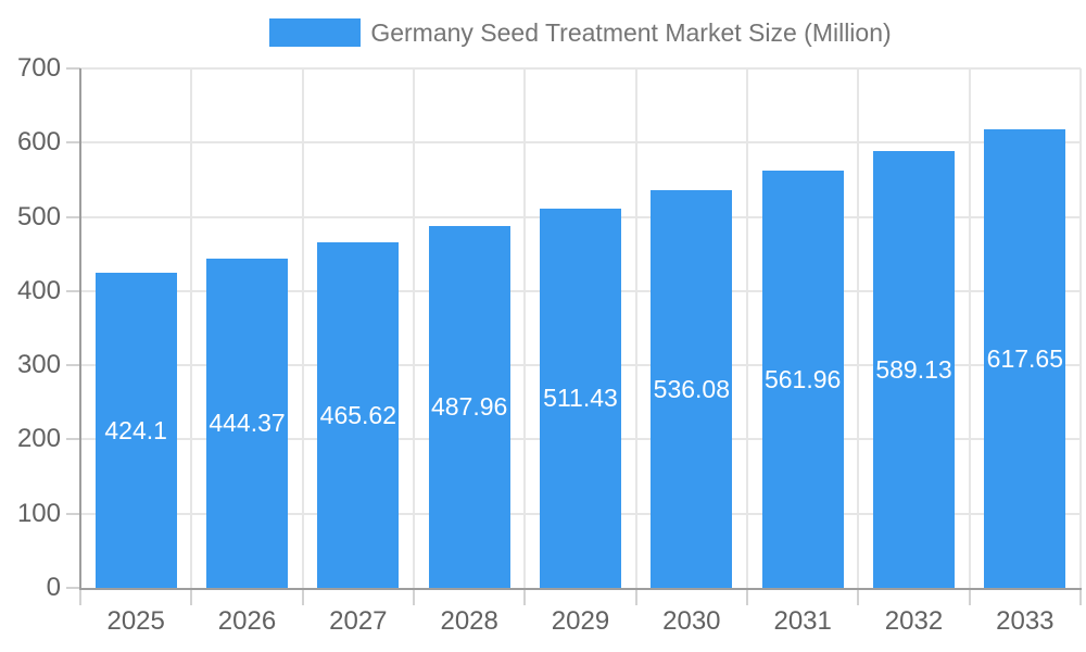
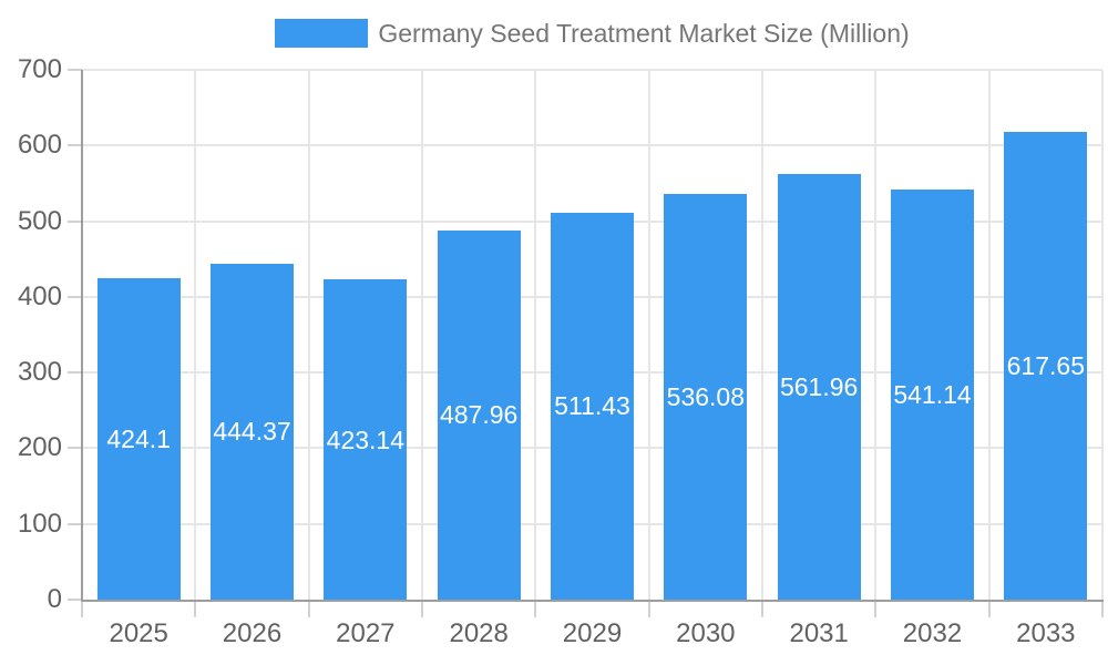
2027: 465.62 -> 423.14
2032: 589.13 -> 541.14
